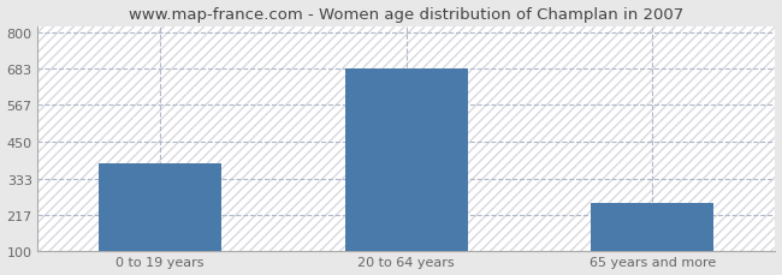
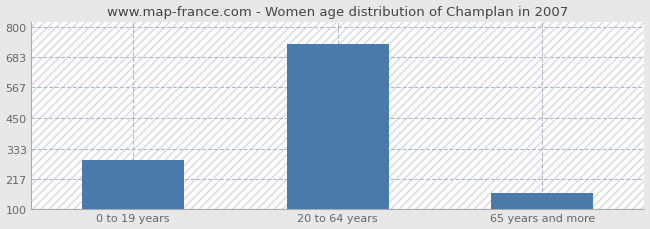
0 to 19 years: 380 -> 290
20 to 64 years: 685 -> 735
65 years and more: 255 -> 162
